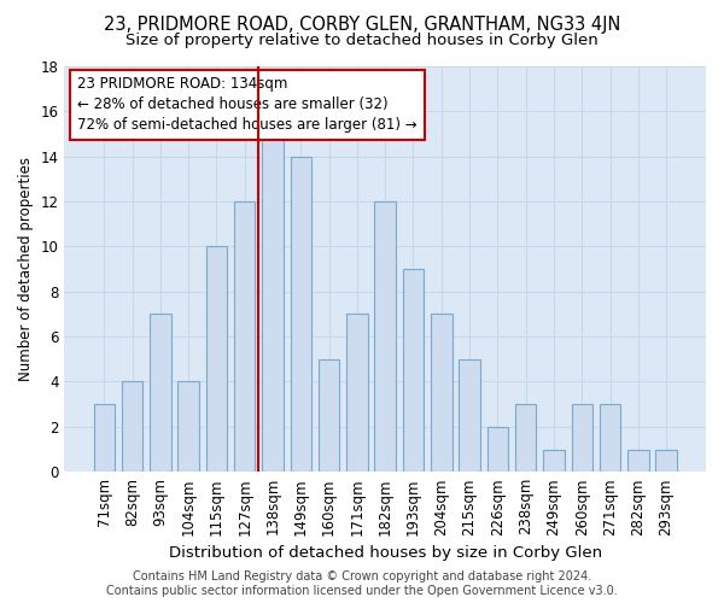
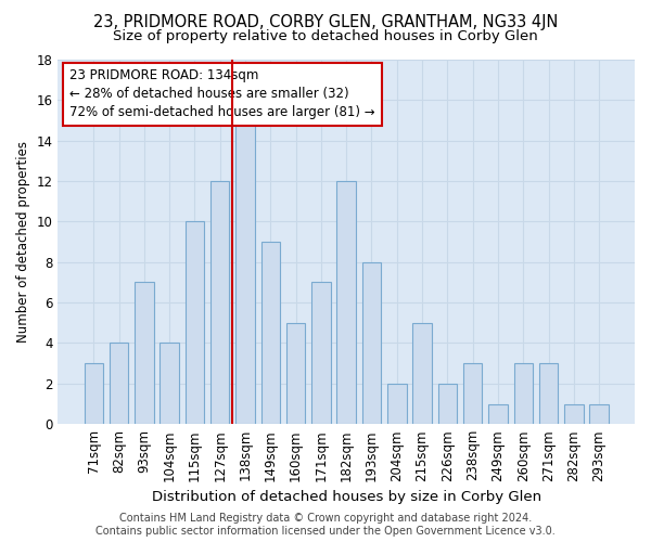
149sqm: 14 -> 9
193sqm: 9 -> 8
204sqm: 7 -> 2
